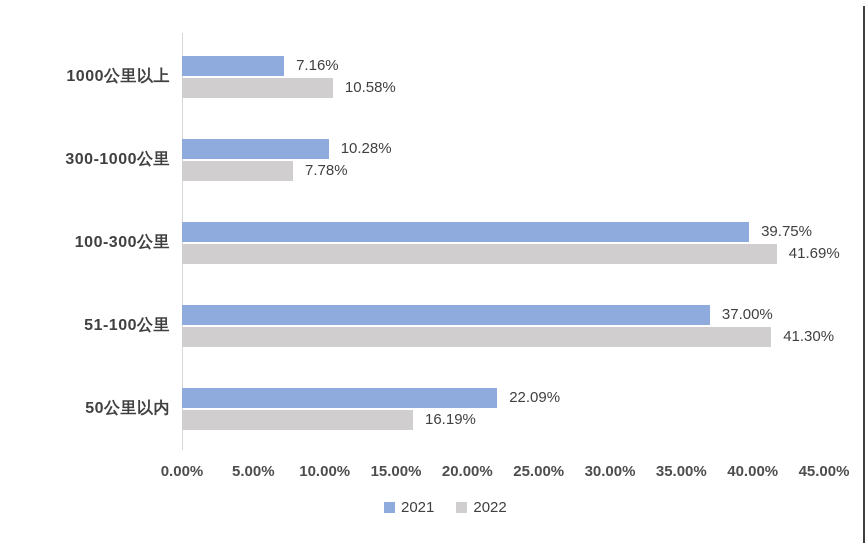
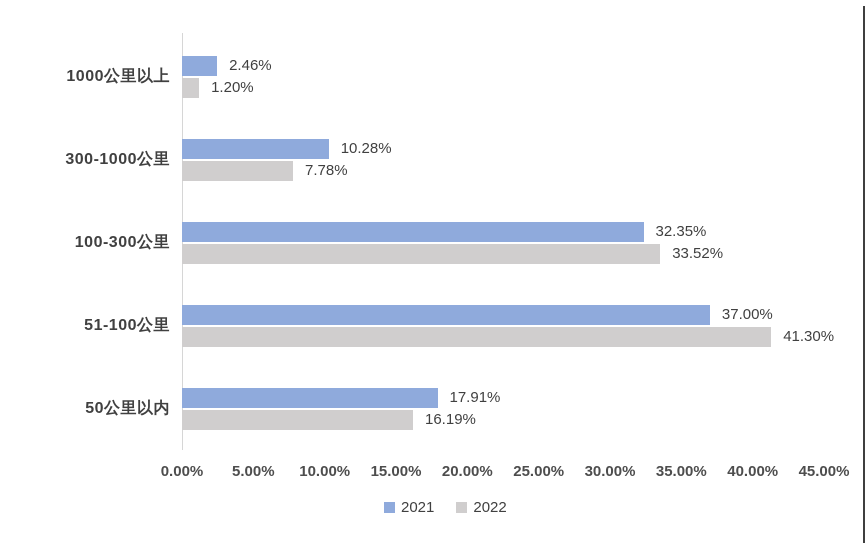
2021/1000公里以上: 7.16% -> 2.46%
2022/1000公里以上: 10.58% -> 1.20%
2021/100-300公里: 39.75% -> 32.35%
2022/100-300公里: 41.69% -> 33.52%
2021/50公里以内: 22.09% -> 17.91%
